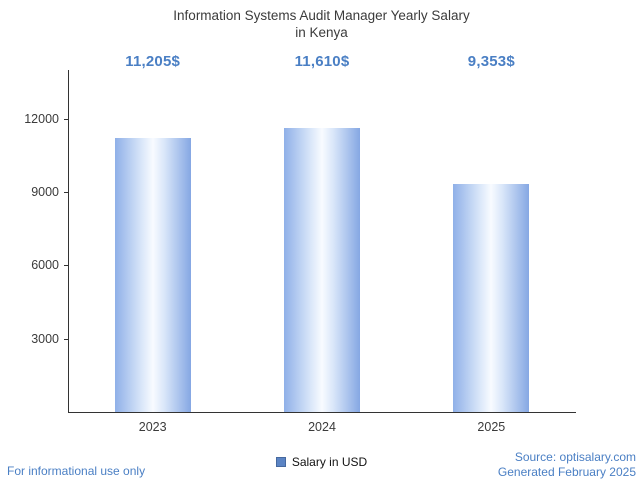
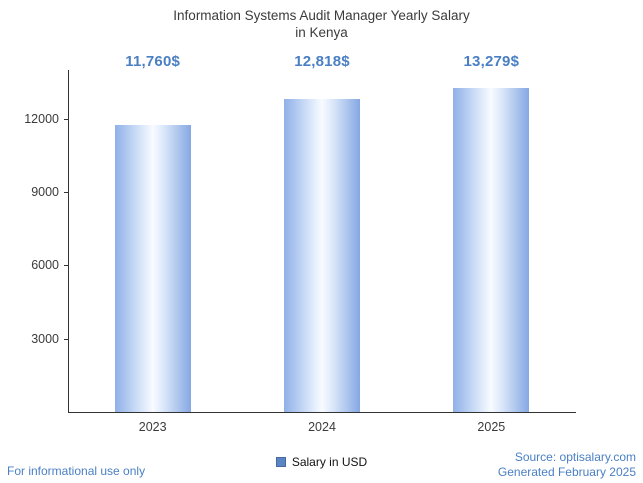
2023: 11,205 -> 11,760
2024: 11,610 -> 12,818
2025: 9,353 -> 13,279
